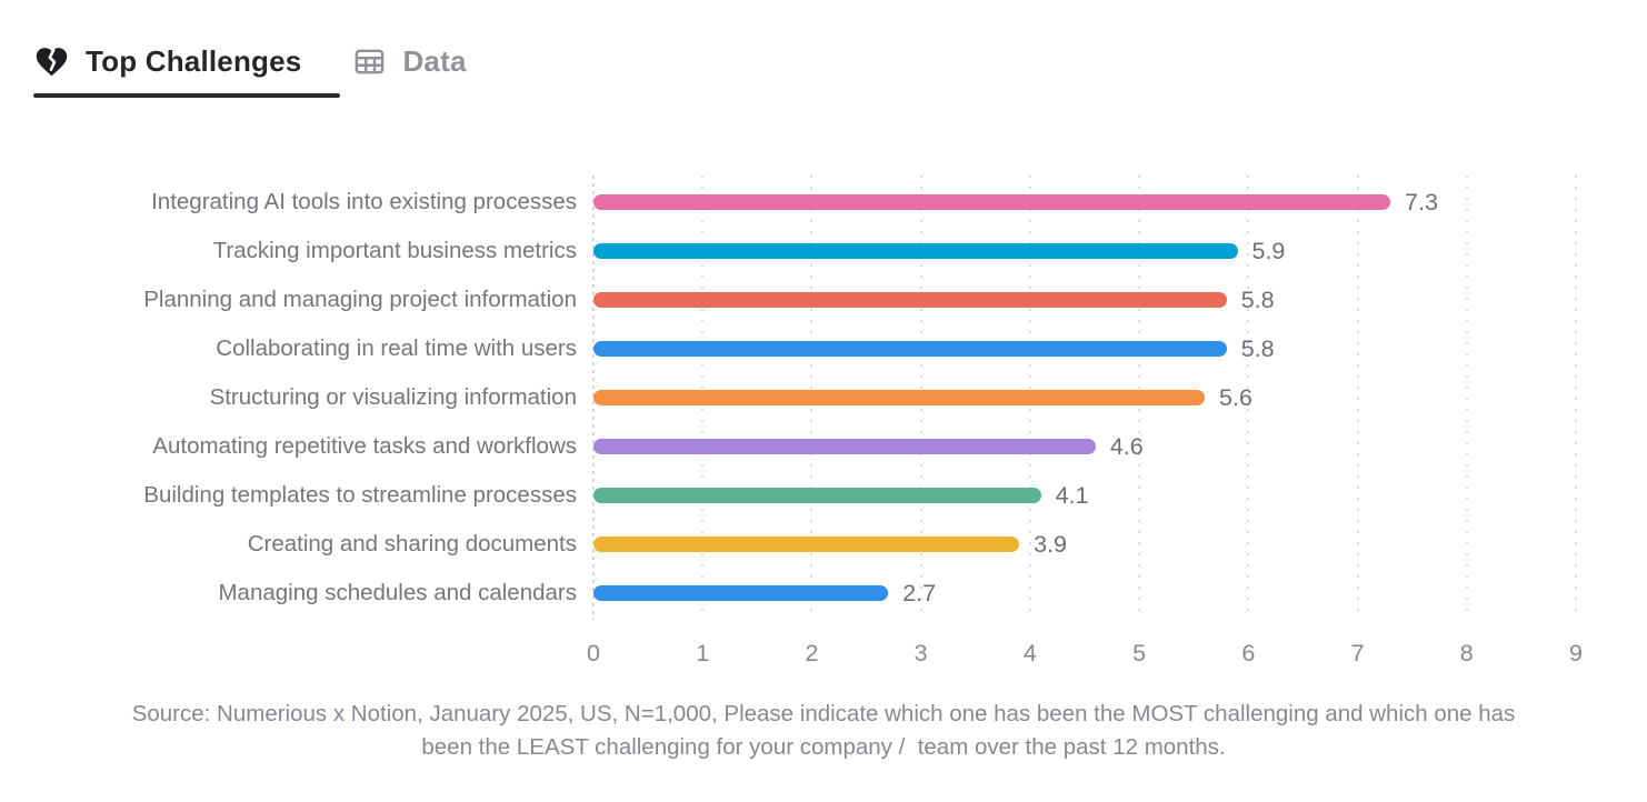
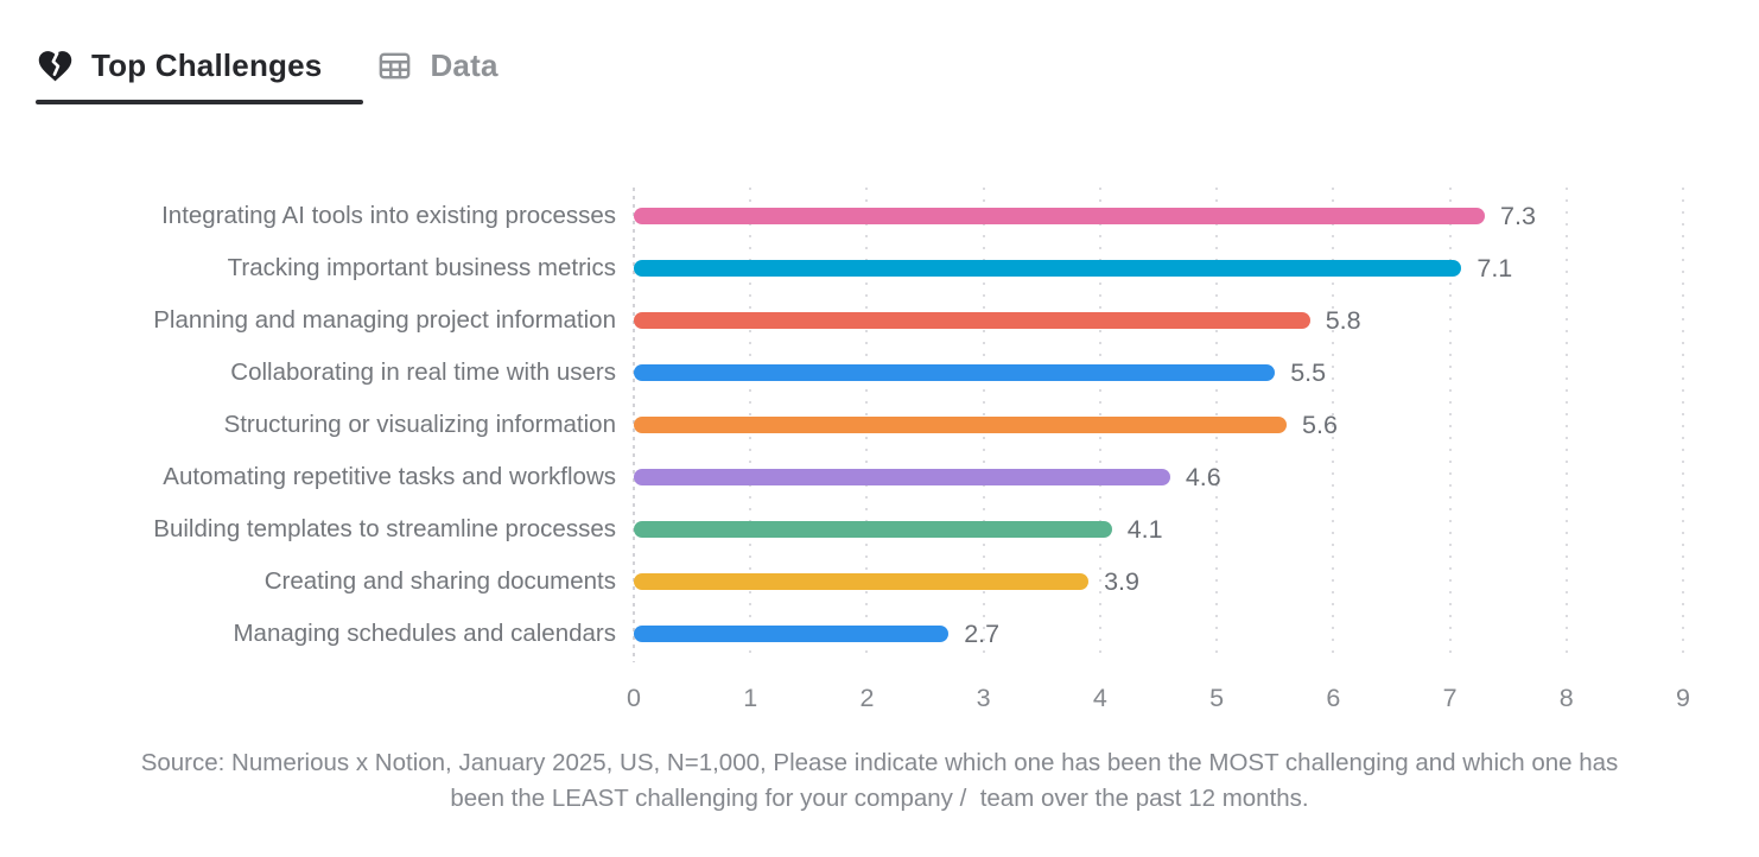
Tracking important business metrics: 5.9 -> 7.1
Collaborating in real time with users: 5.8 -> 5.5
